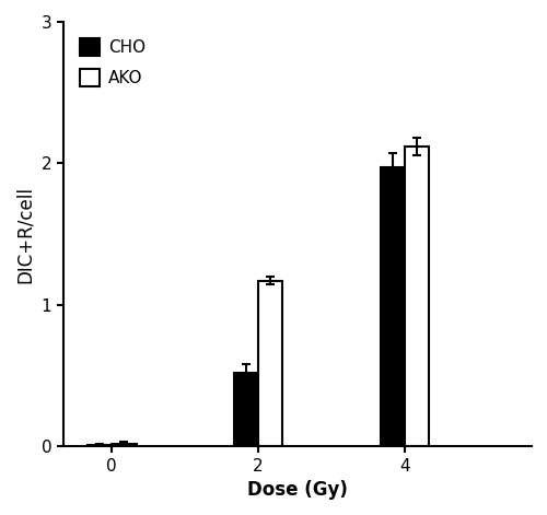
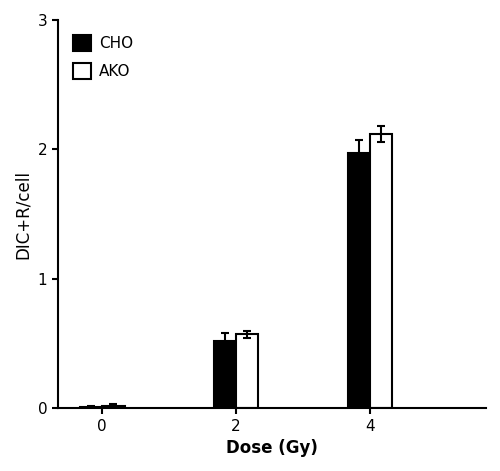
AKO/2: 1.17 -> 0.57
